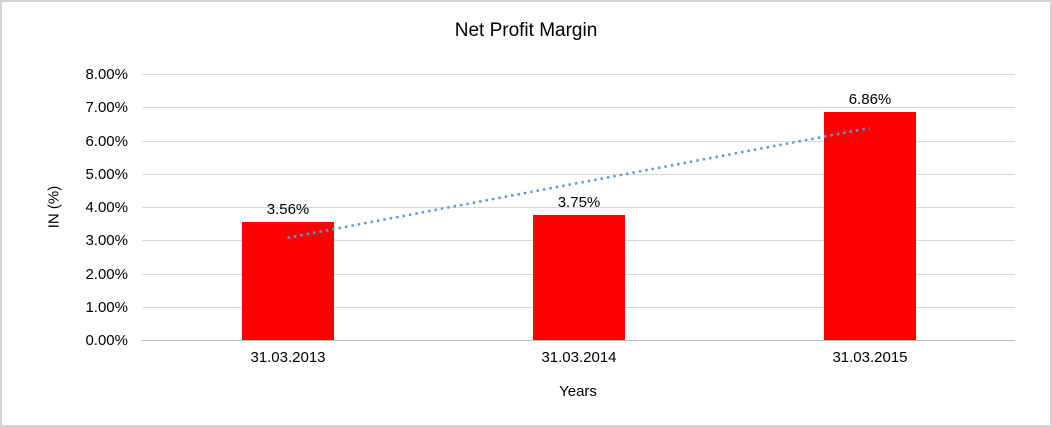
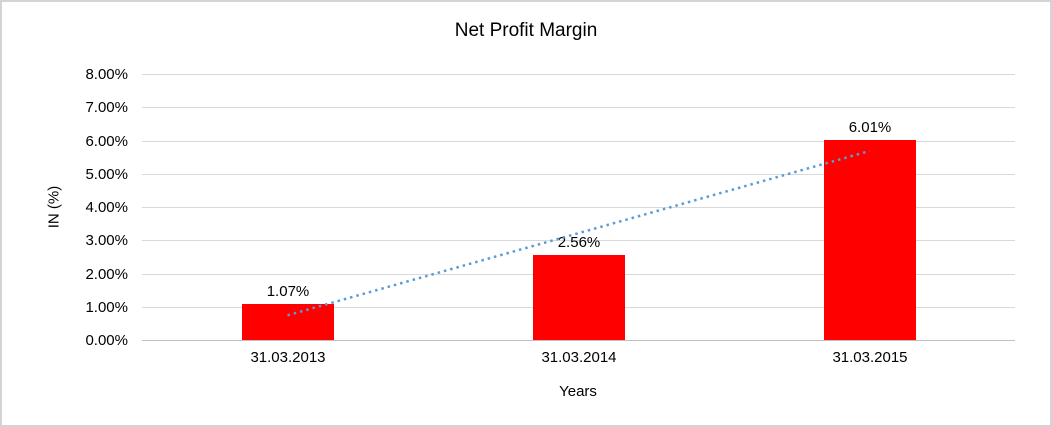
31.03.2013: 3.56% -> 1.07%
31.03.2014: 3.75% -> 2.56%
31.03.2015: 6.86% -> 6.01%
